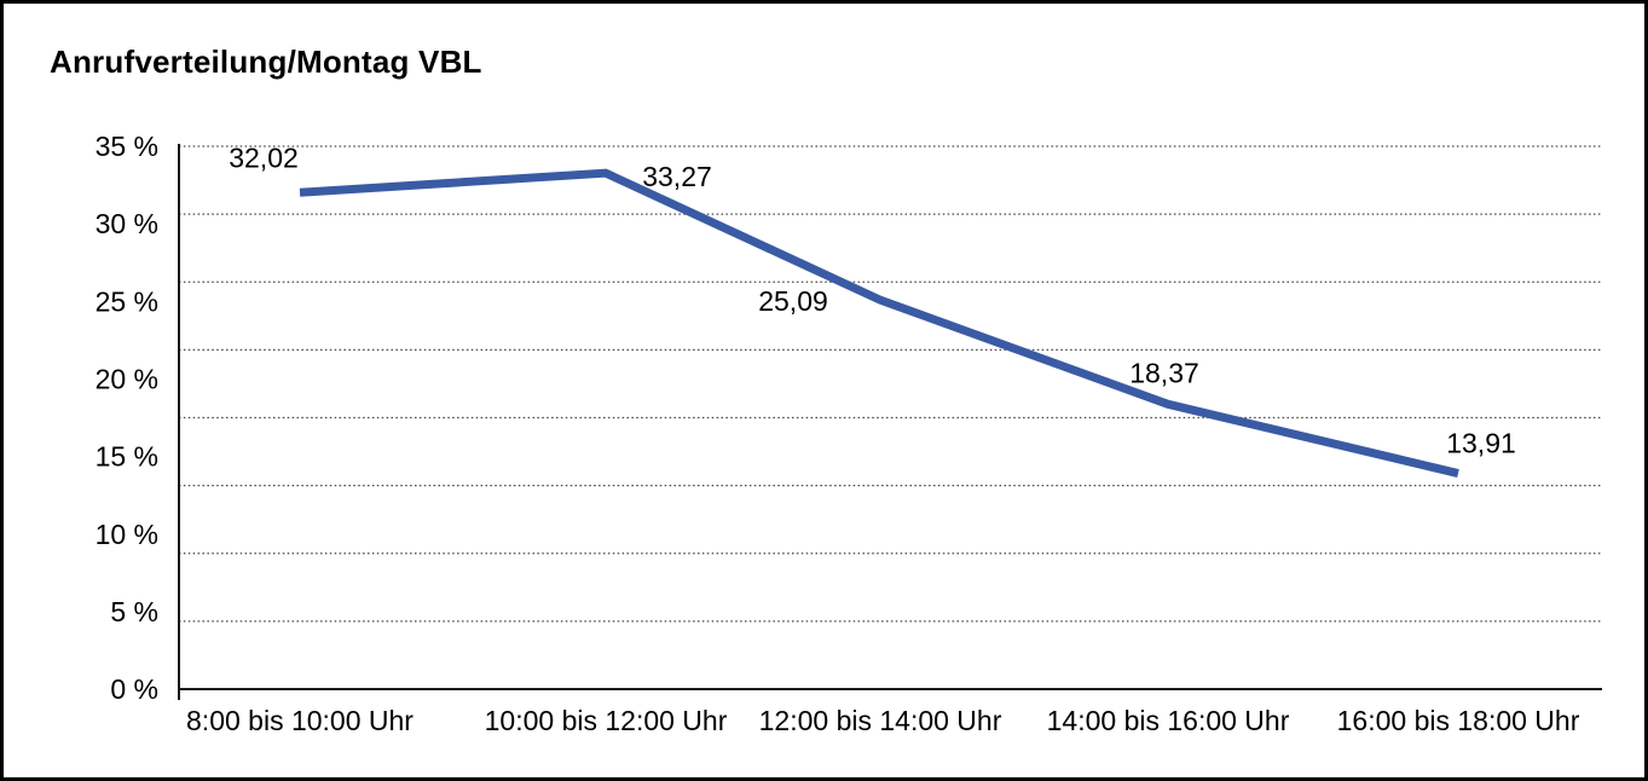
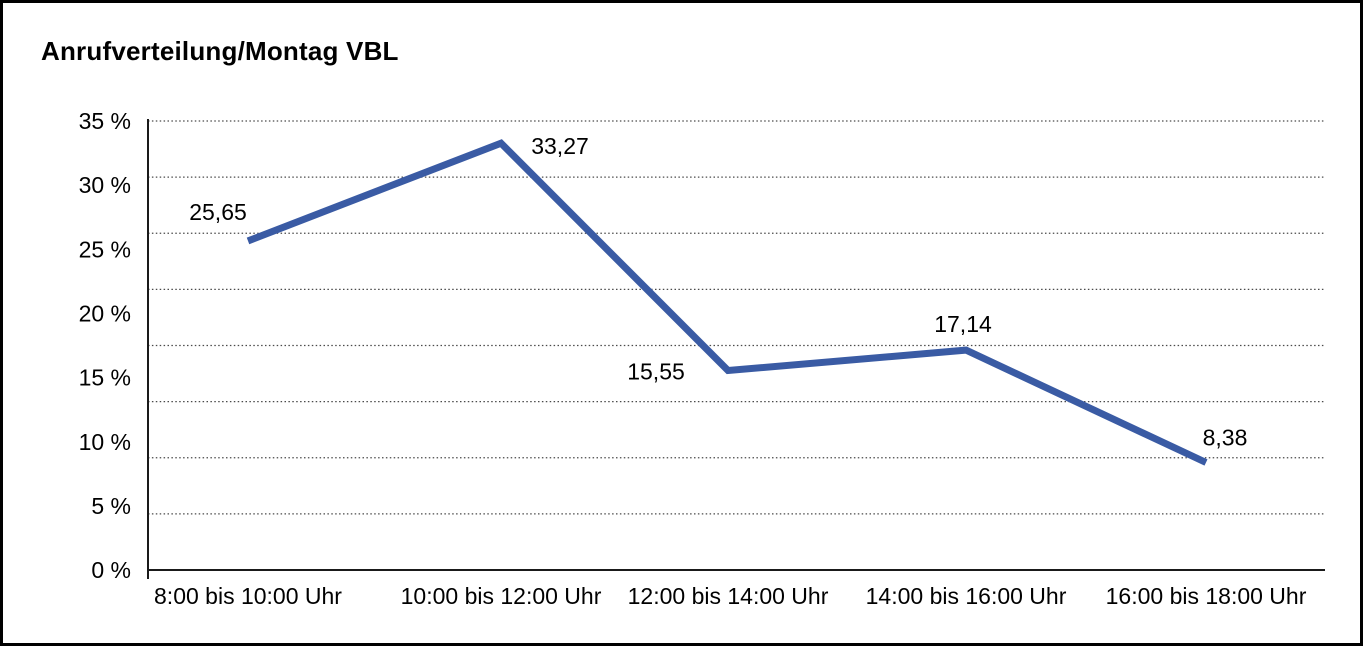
8:00 bis 10:00 Uhr: 32,02 -> 25,65
12:00 bis 14:00 Uhr: 25,09 -> 15,55
14:00 bis 16:00 Uhr: 18,37 -> 17,14
16:00 bis 18:00 Uhr: 13,91 -> 8,38
